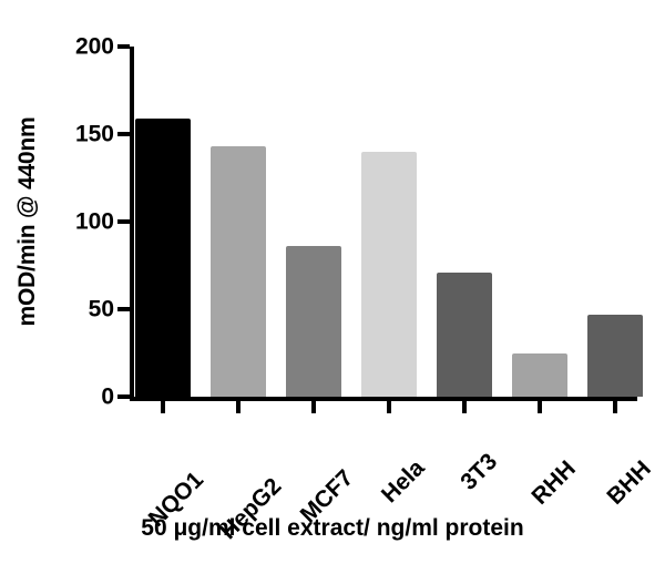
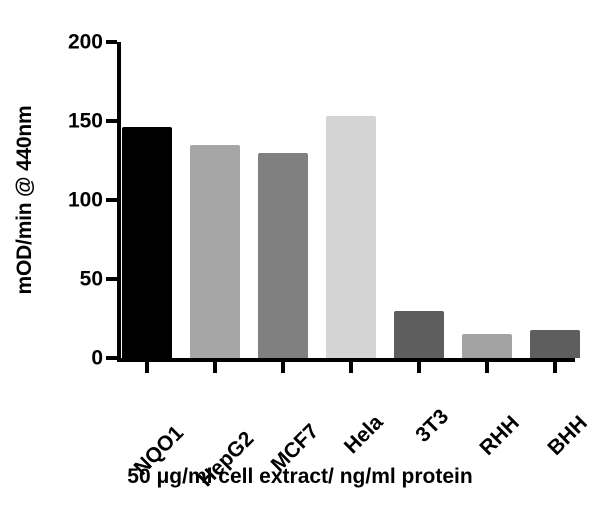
NQO1: 159 -> 146
HepG2: 143 -> 135
MCF7: 86 -> 130
Hela: 140 -> 153
3T3: 71 -> 30
RHH: 25 -> 15
BHH: 47 -> 18
